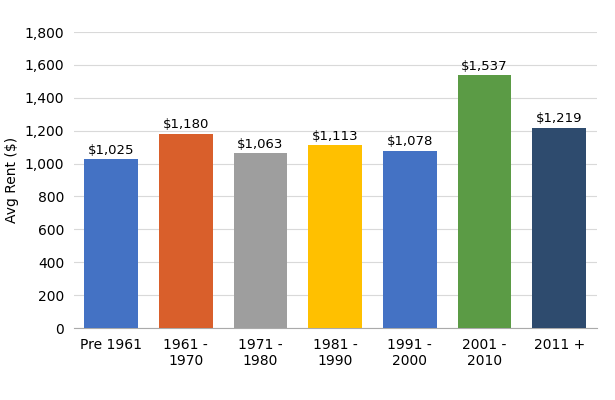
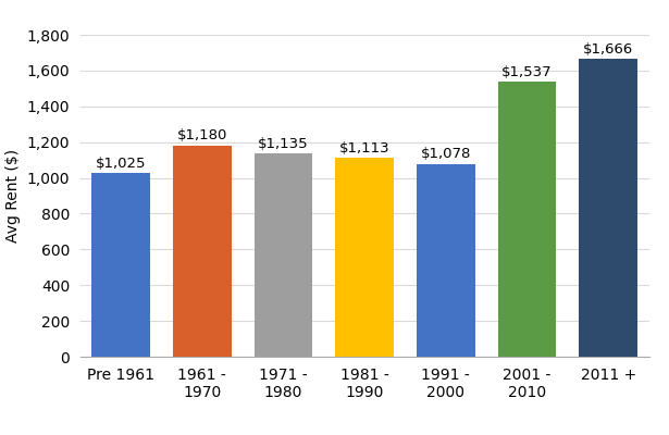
1971 - 1980: $1,063 -> $1,135
2011 +: $1,219 -> $1,666
